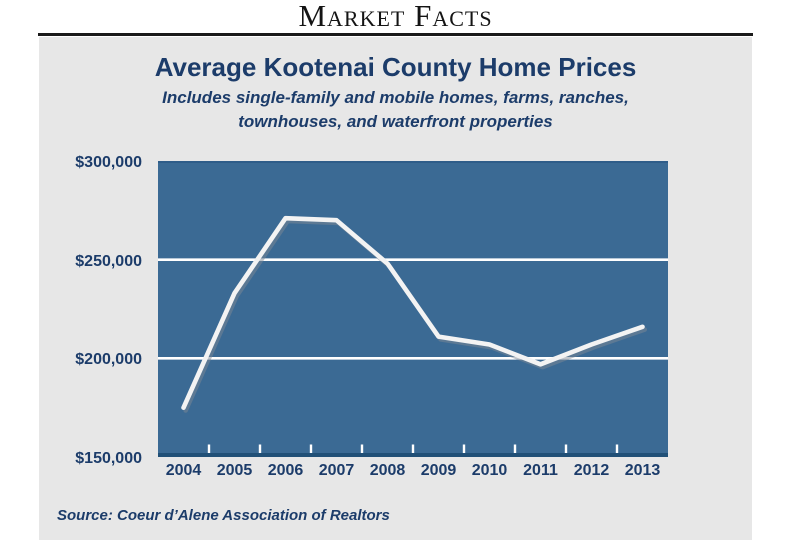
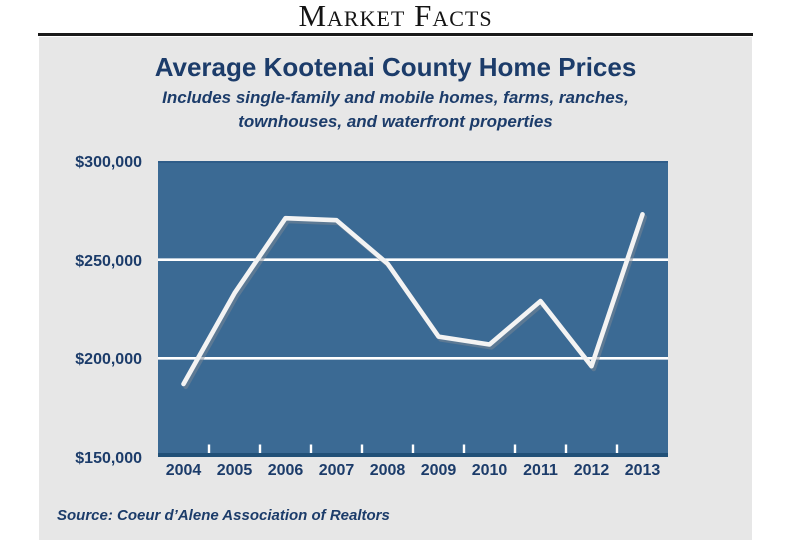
2004: $175000 -> $187000
2011: $197000 -> $229000
2012: $207000 -> $196000
2013: $216000 -> $273000
